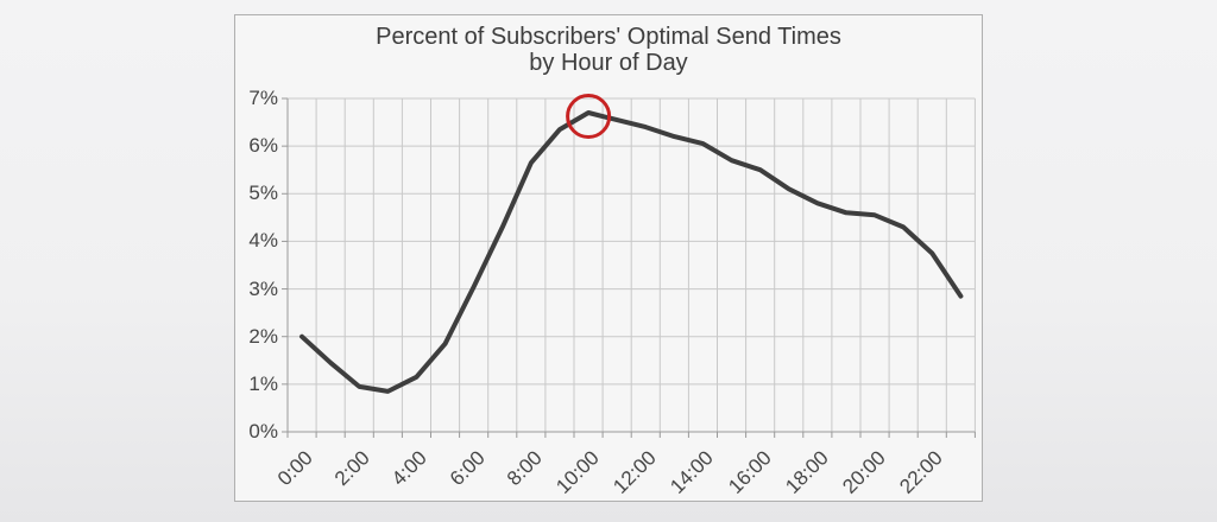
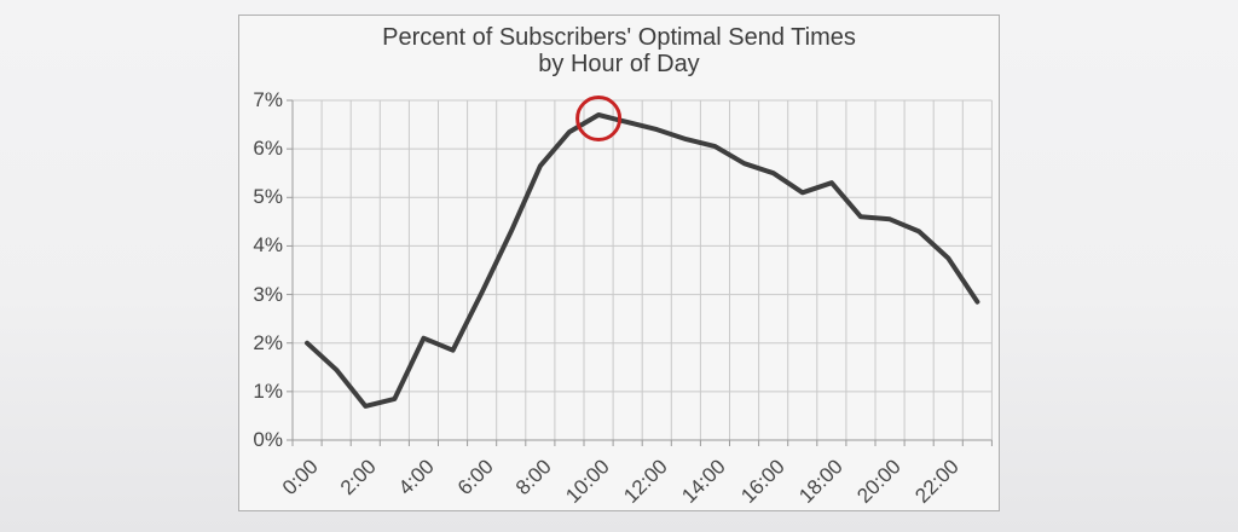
2:00: 0.9% -> 0.7%
4:00: 1.1% -> 2.1%
18:00: 4.8% -> 5.3%
